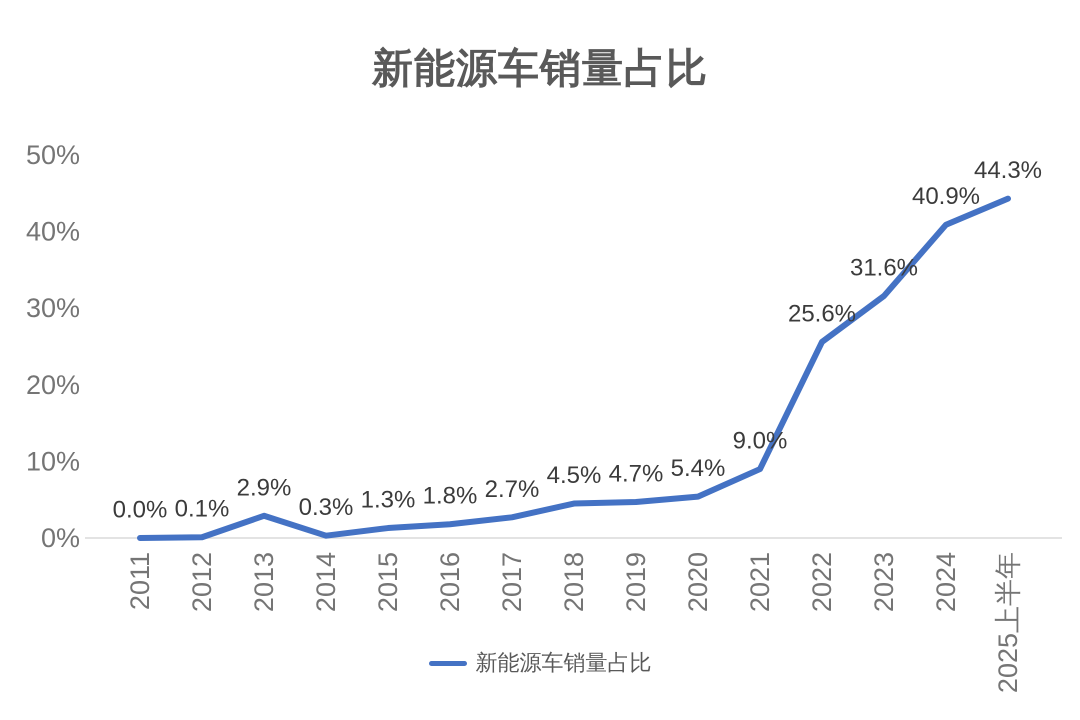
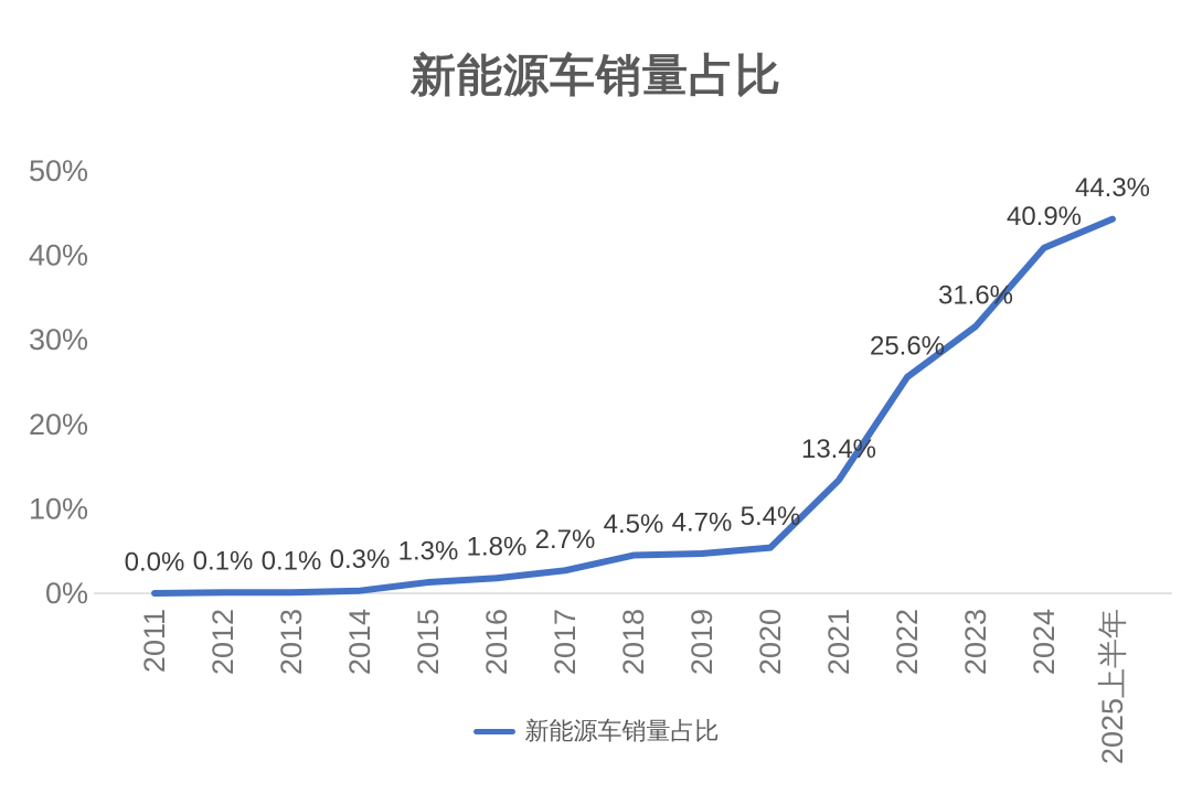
2013: 2.9% -> 0.1%
2021: 9.0% -> 13.4%
